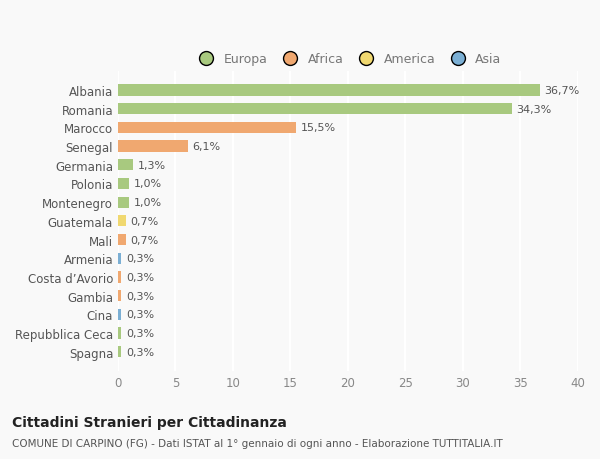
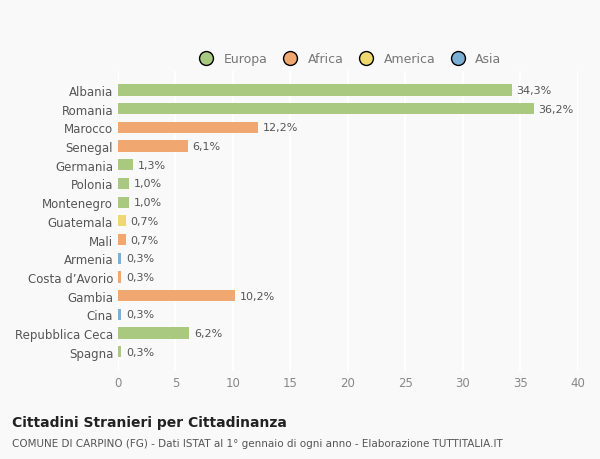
Albania: 36,7% -> 34,3%
Romania: 34,3% -> 36,2%
Marocco: 15,5% -> 12,2%
Gambia: 0,3% -> 10,2%
Repubblica Ceca: 0,3% -> 6,2%
